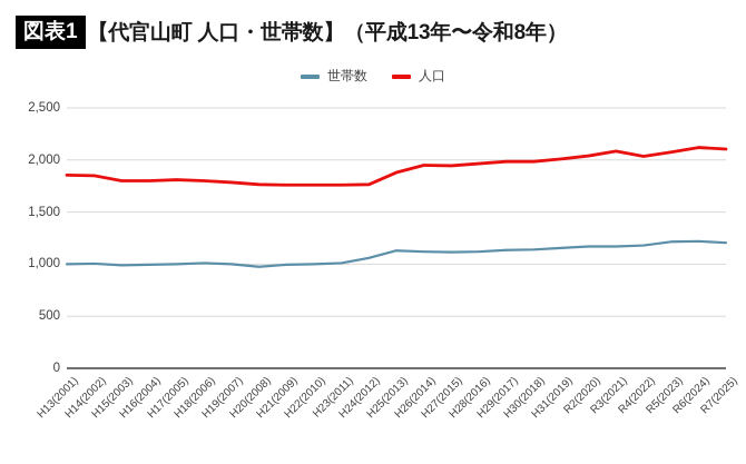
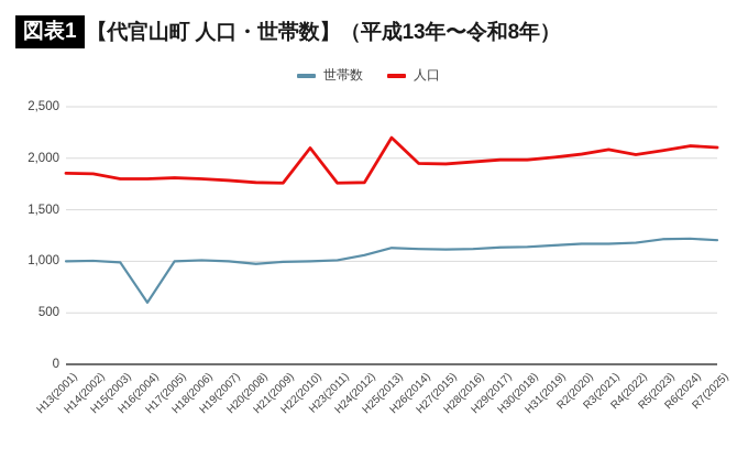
世帯数/H16(2004): 1000 -> 600
人口/H22(2010): 1800 -> 2100
人口/H25(2013): 1900 -> 2200
